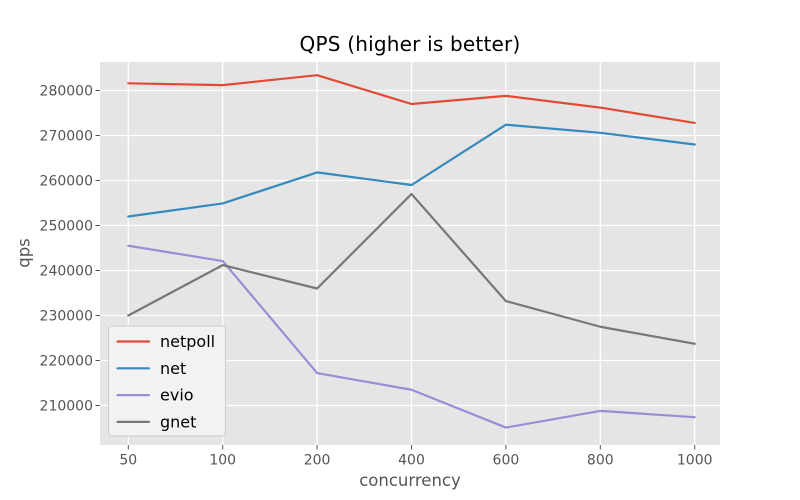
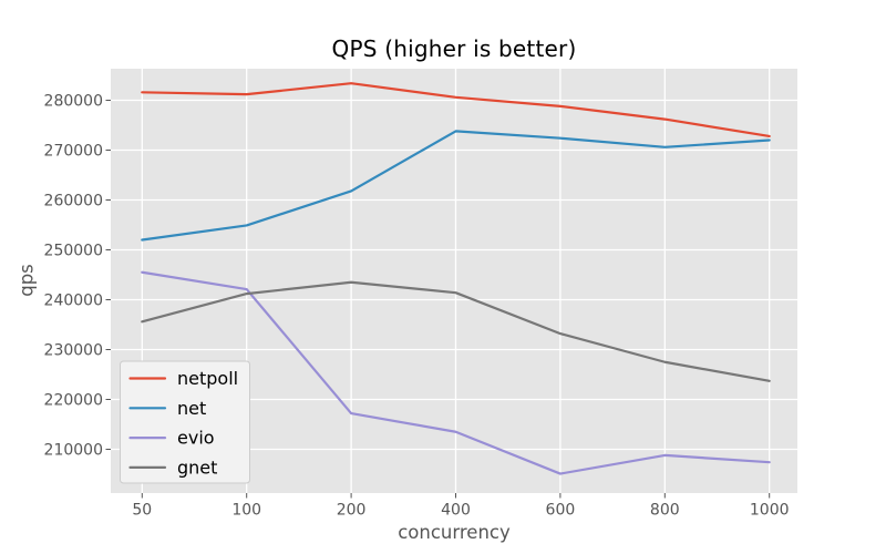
gnet/50: 230000 -> 236000
gnet/200: 236000 -> 244000
netpoll/400: 277000 -> 281000
net/400: 259000 -> 274000
gnet/400: 257000 -> 241000
net/1000: 268000 -> 272000
